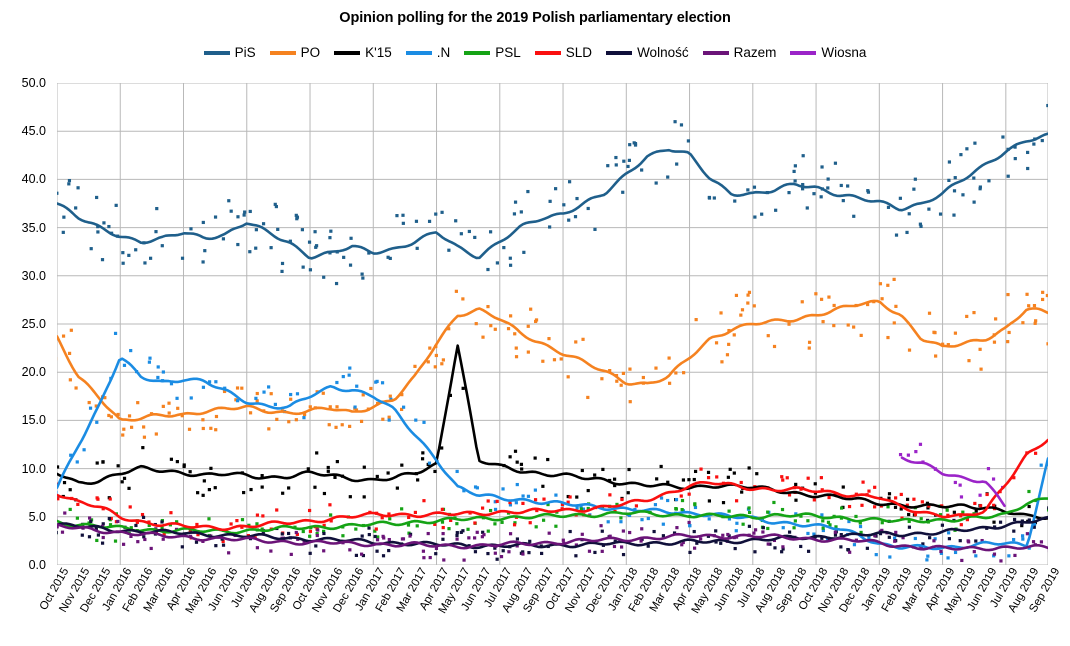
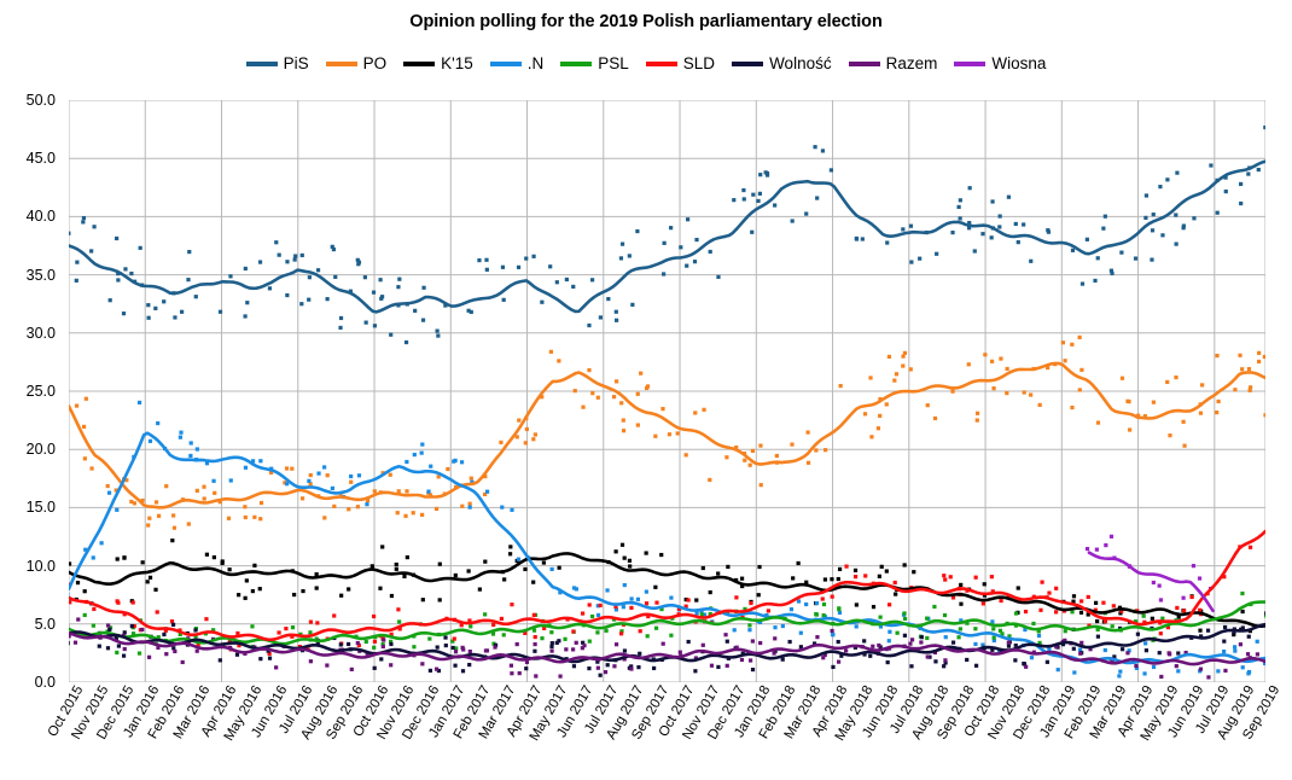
K'15/May 2017: 23 -> 11
.N/Sep 2019: 11 -> 2
